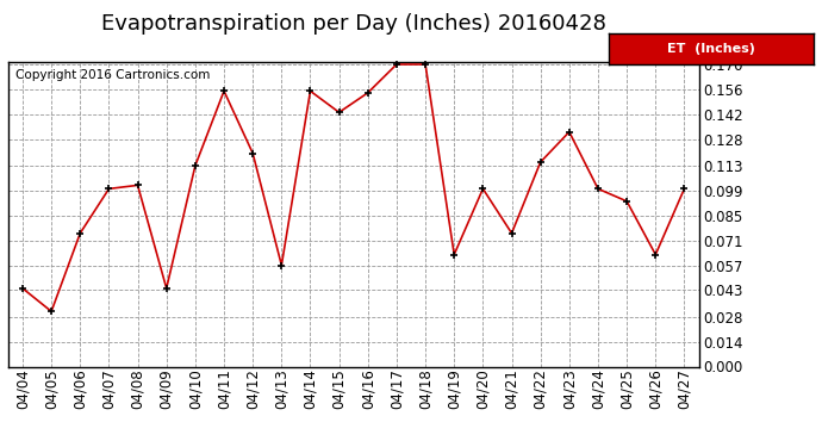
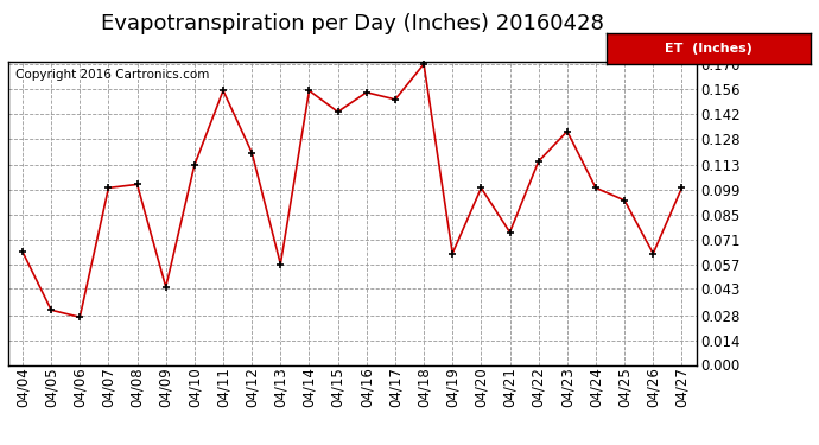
04/04: 0.044 -> 0.064
04/06: 0.075 -> 0.027
04/17: 0.170 -> 0.150
